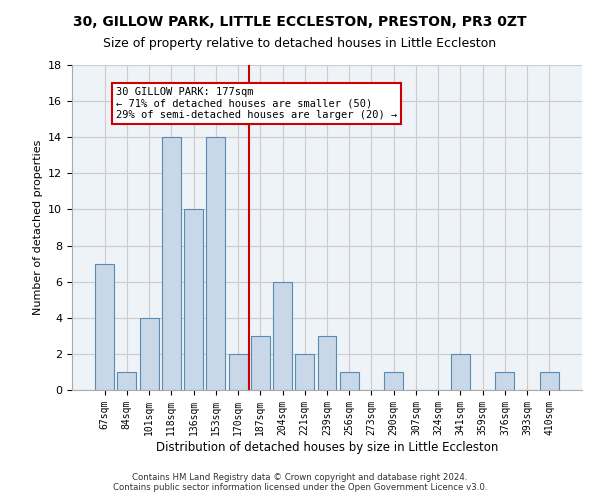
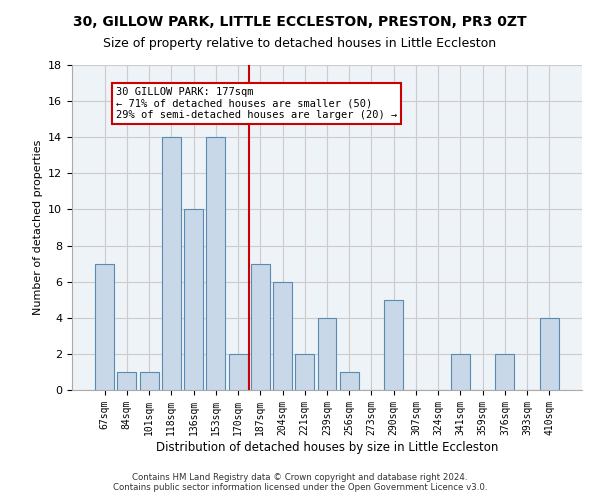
101sqm: 4 -> 1
187sqm: 3 -> 7
239sqm: 3 -> 4
290sqm: 1 -> 5
376sqm: 1 -> 2
410sqm: 1 -> 4
